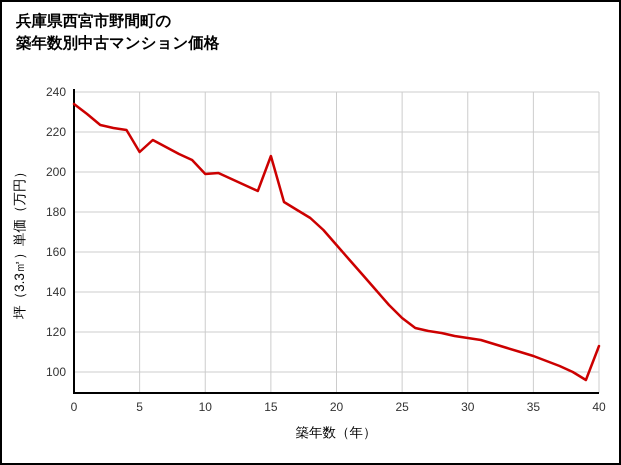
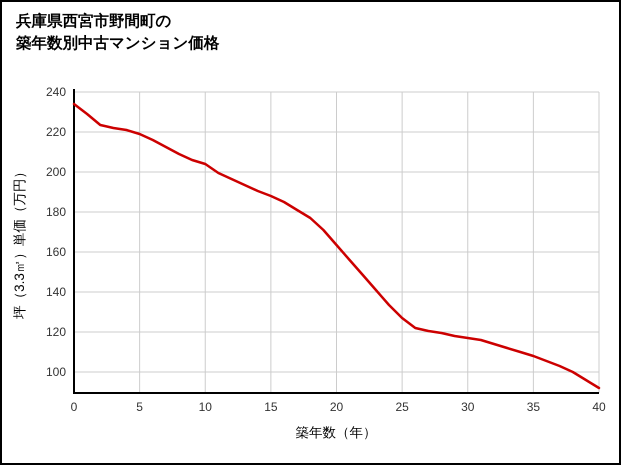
5: 210 -> 219
10: 199 -> 204
15: 208 -> 188
40: 113 -> 92
